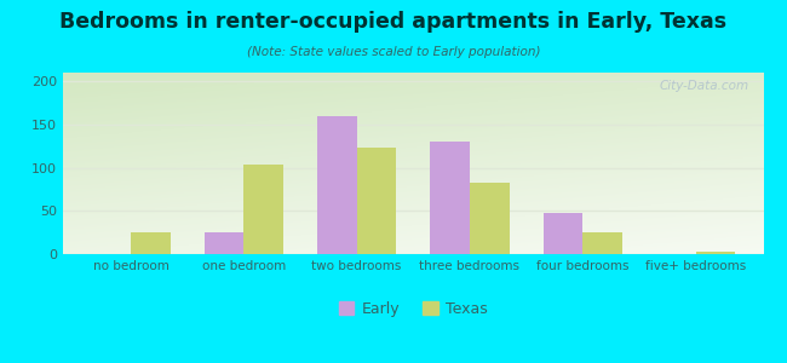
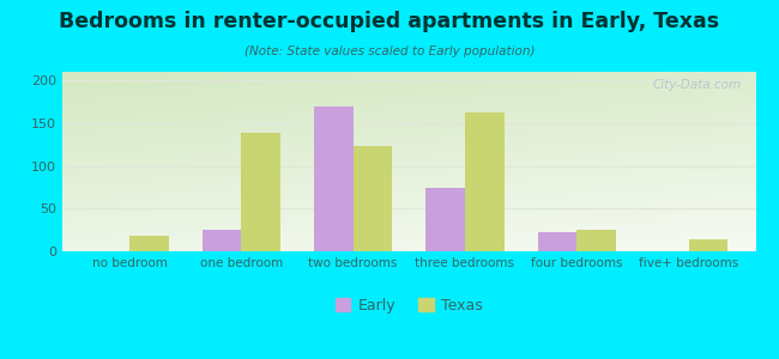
Texas/no bedroom: 25 -> 18
Texas/one bedroom: 104 -> 138
Early/two bedrooms: 160 -> 170
Early/three bedrooms: 130 -> 74
Texas/three bedrooms: 82 -> 162
Early/four bedrooms: 47 -> 22
Texas/five+ bedrooms: 3 -> 14
